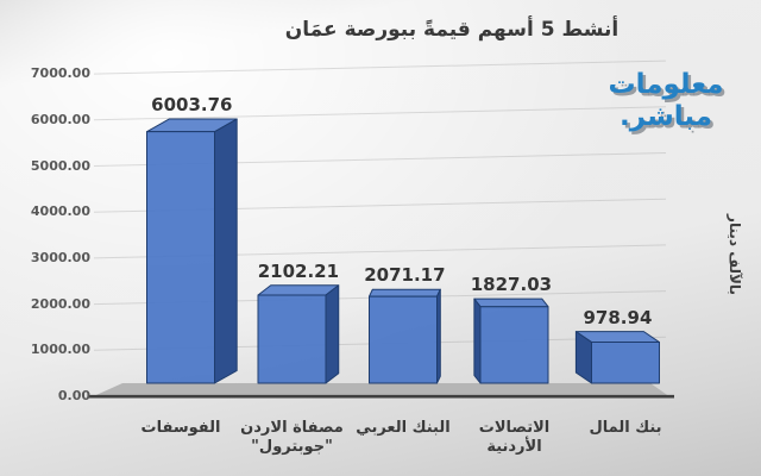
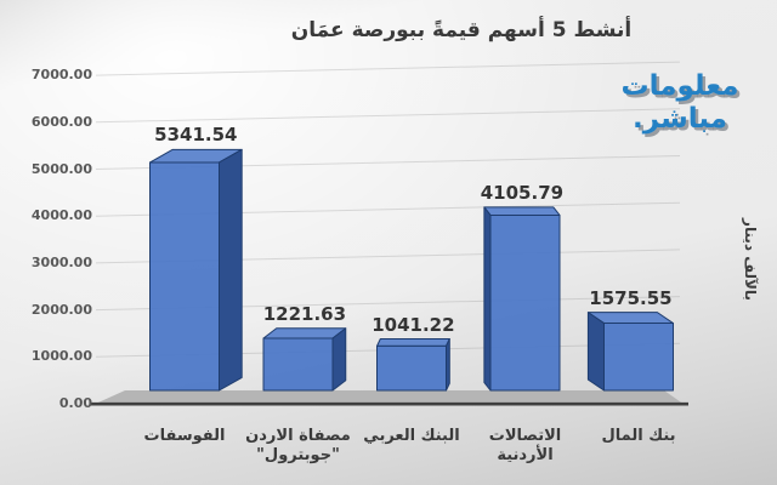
الفوسفات: 6003.76 -> 5341.54
مصفاة الاردن "جوبترول": 2102.21 -> 1221.63
البنك العربي: 2071.17 -> 1041.22
الاتصالات الأردنية: 1827.03 -> 4105.79
بنك المال: 978.94 -> 1575.55
